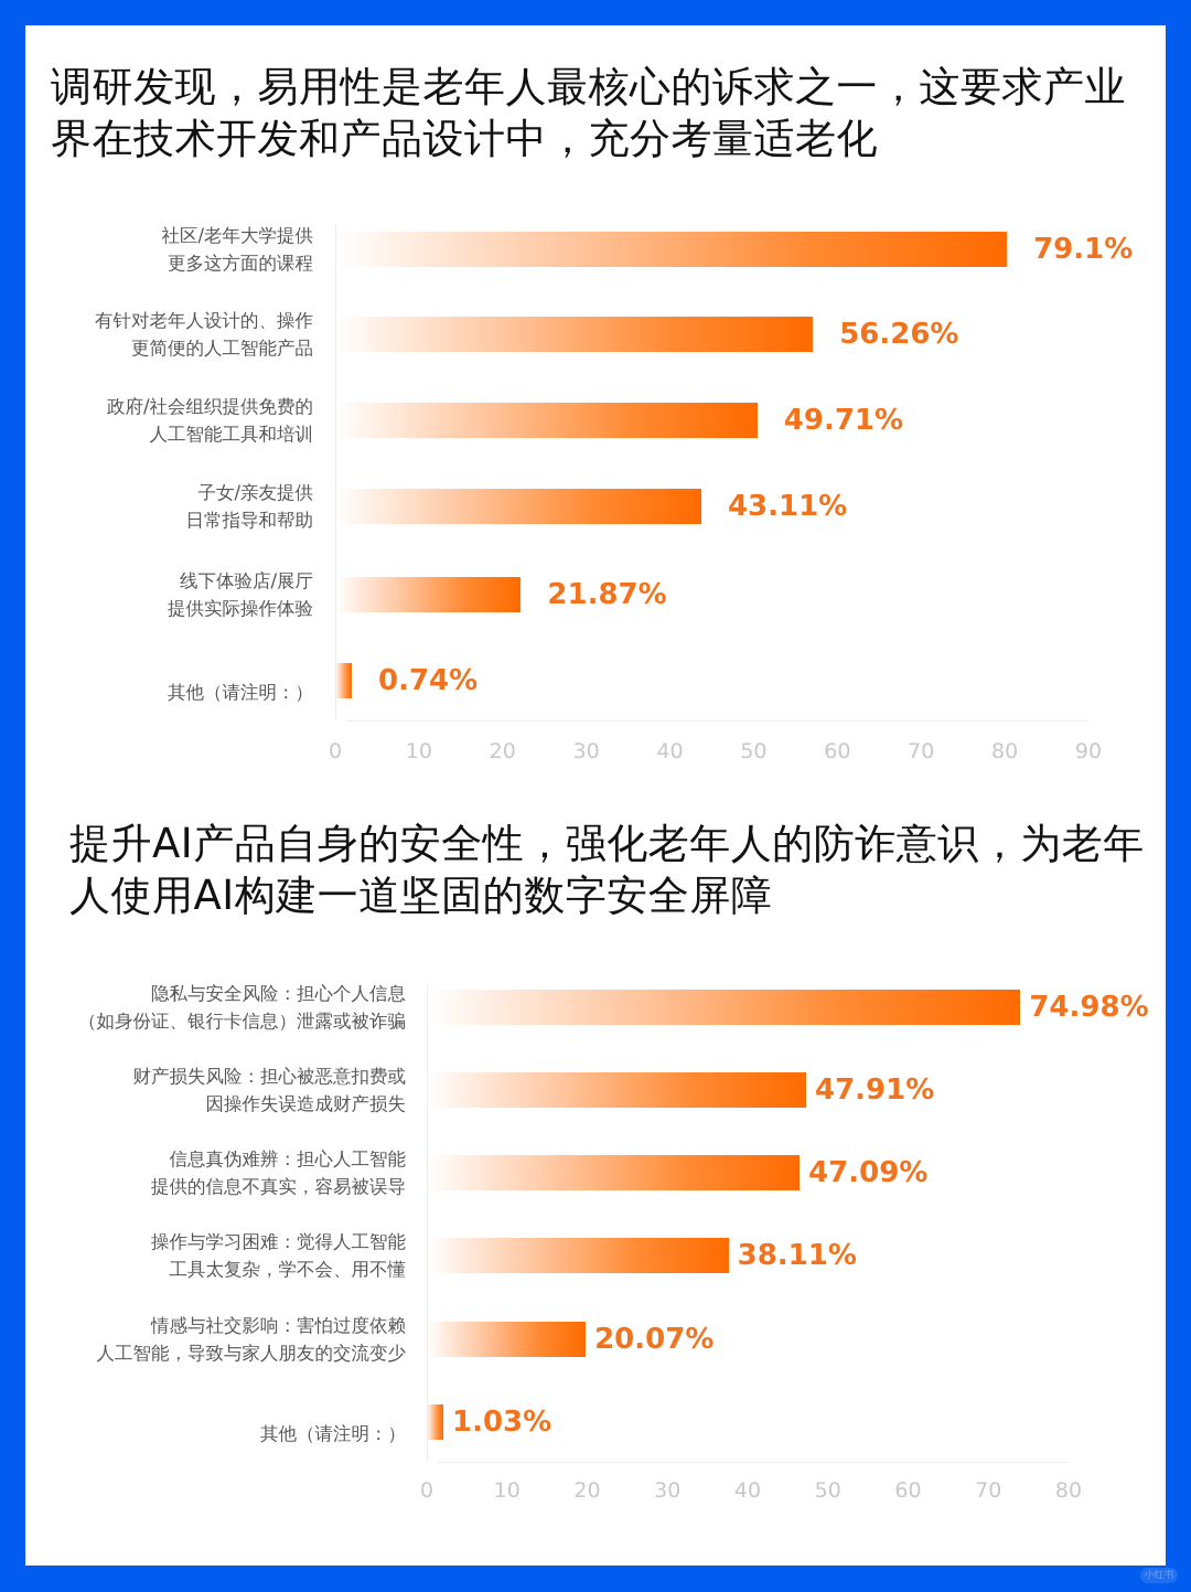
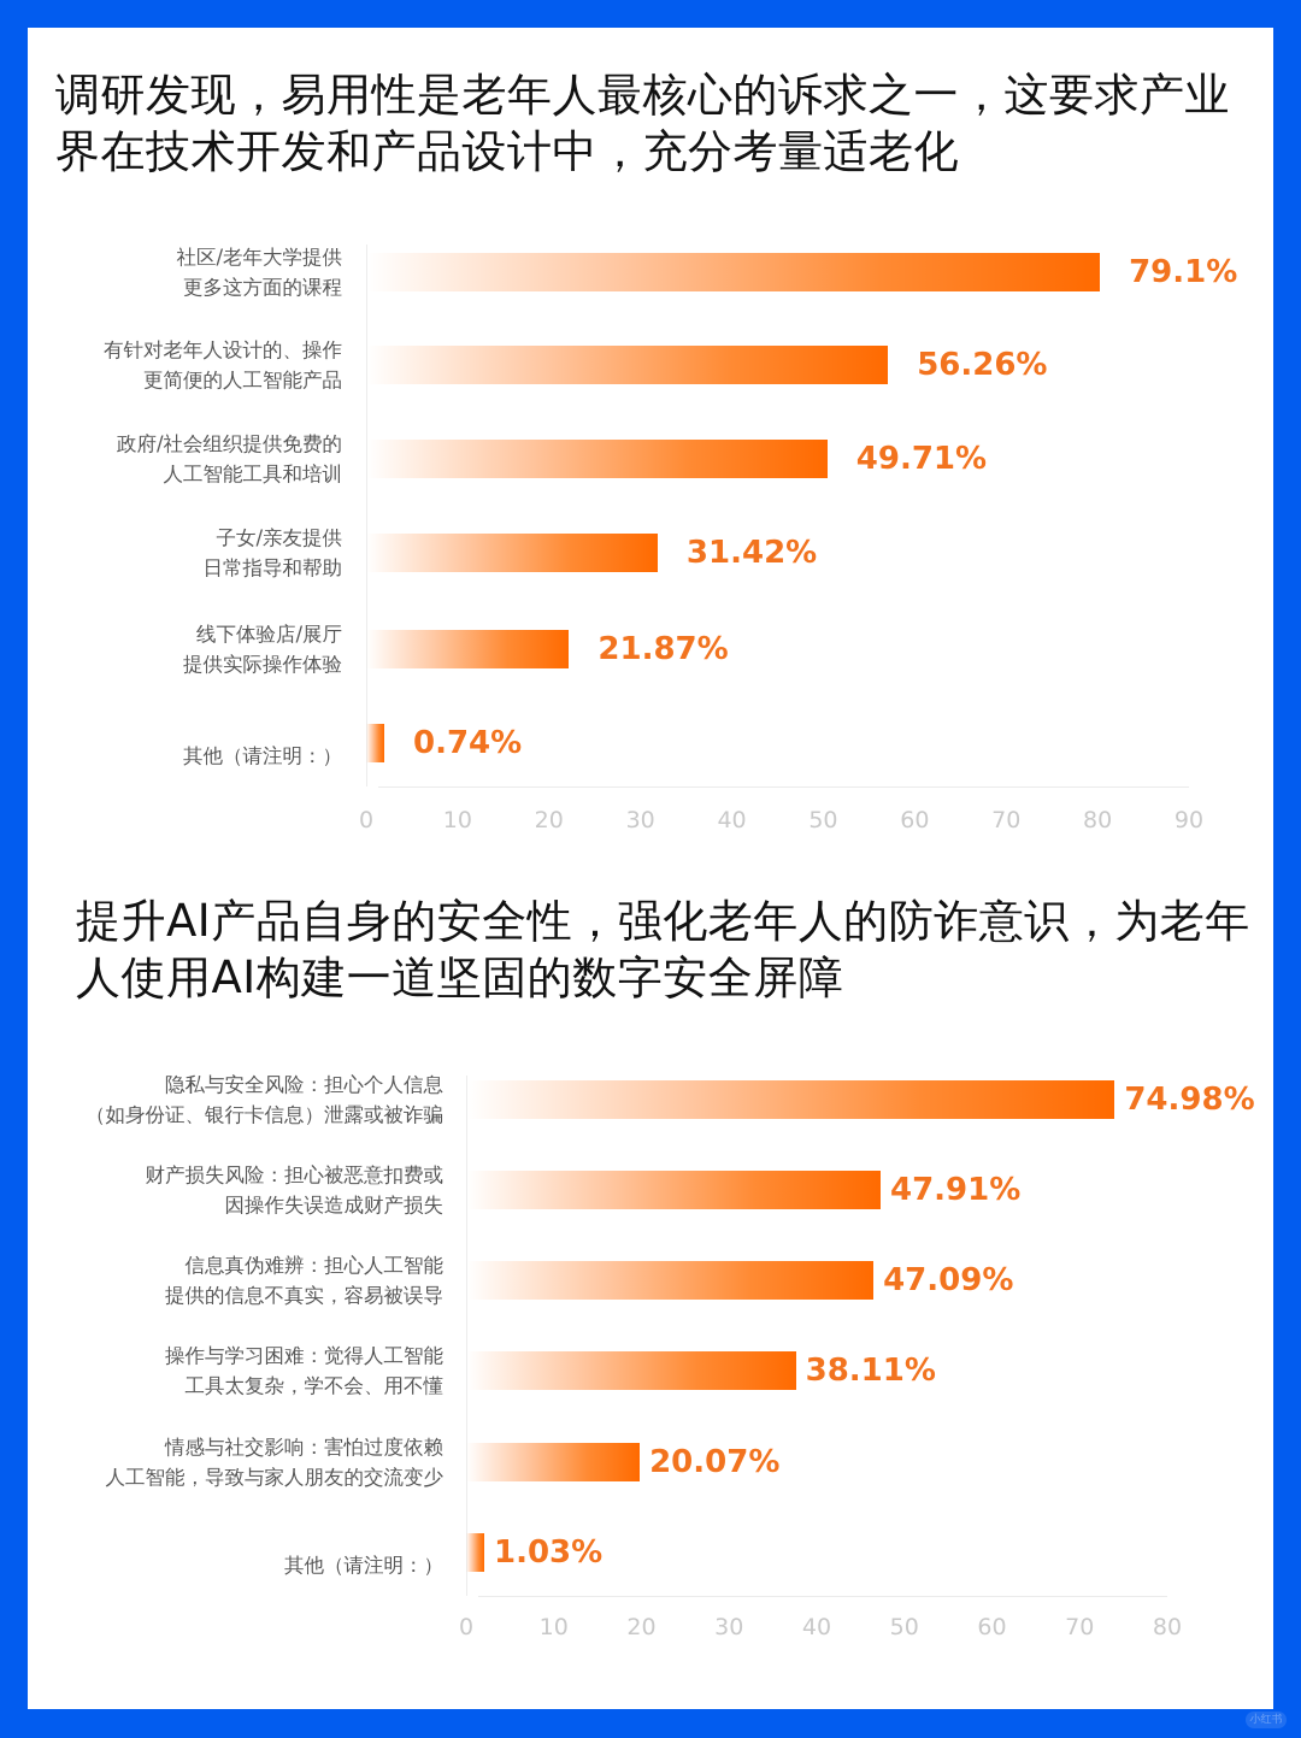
调研发现，易用性是老年人最核心的诉求之一，这要求产业界在技术开发和产品设计中，充分考量适老化/子女/亲友提供 日常指导和帮助: 43.11% -> 31.42%
